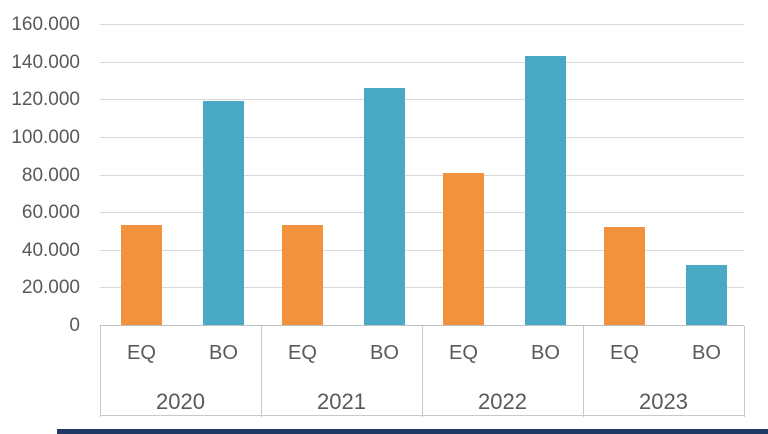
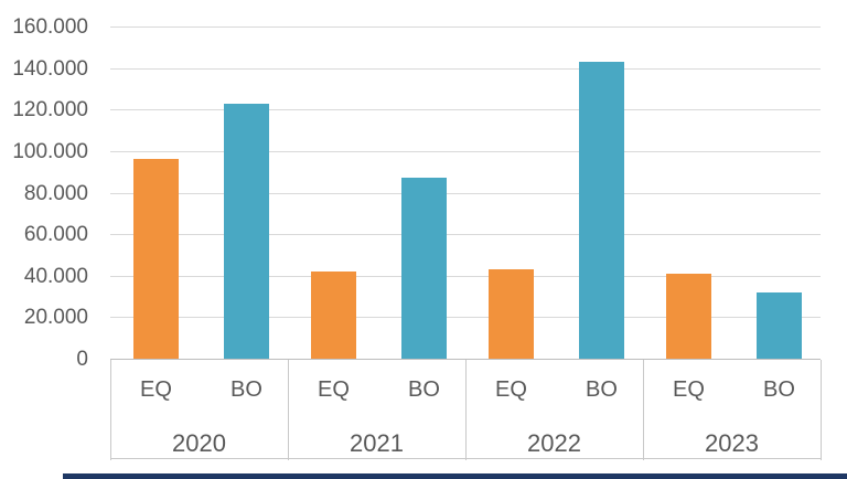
EQ/2020: 53000 -> 96000
BO/2020: 119000 -> 123000
EQ/2021: 53000 -> 42000
BO/2021: 126000 -> 87000
EQ/2022: 81000 -> 43000
EQ/2023: 52000 -> 41000
